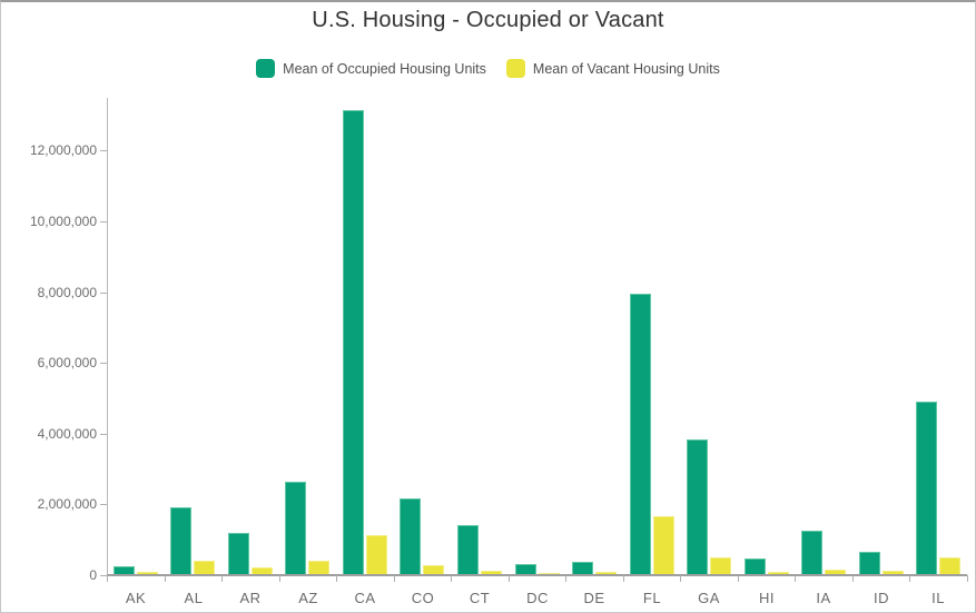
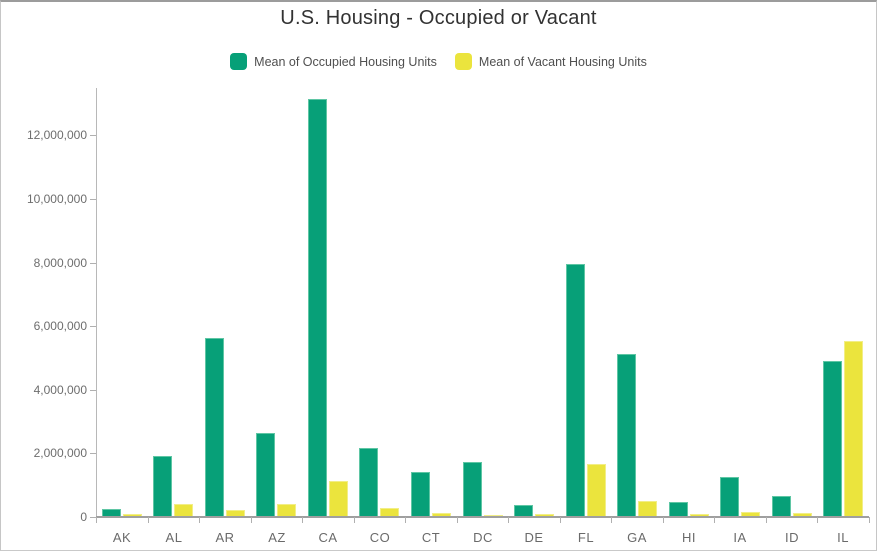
Mean of Occupied Housing Units/AR: 1200000 -> 5600000
Mean of Occupied Housing Units/DC: 300000 -> 1700000
Mean of Occupied Housing Units/GA: 3800000 -> 5100000
Mean of Vacant Housing Units/IL: 500000 -> 5500000
